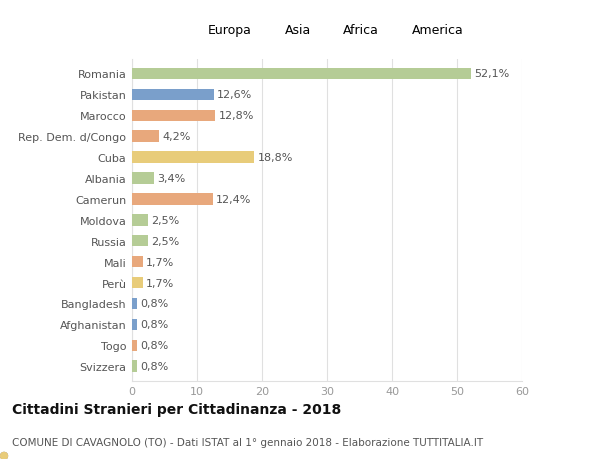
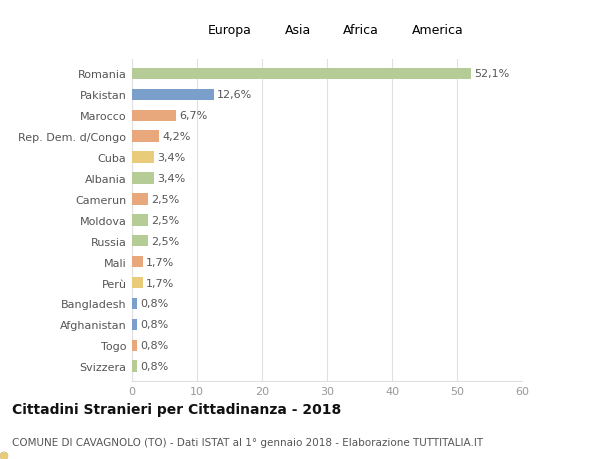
Marocco: 12,8% -> 6,7%
Cuba: 18,8% -> 3,4%
Camerun: 12,4% -> 2,5%
